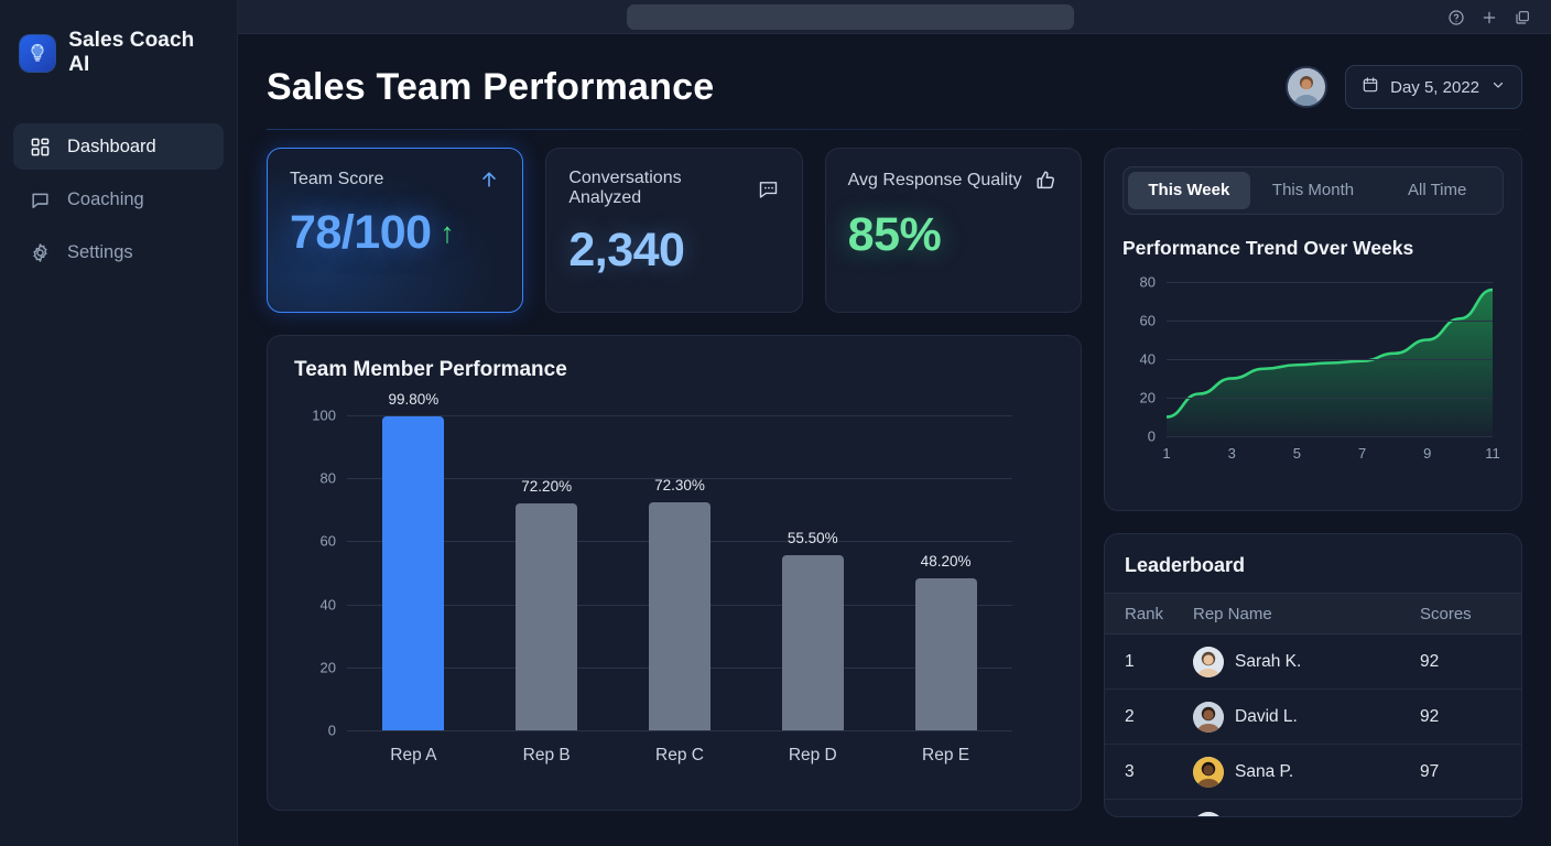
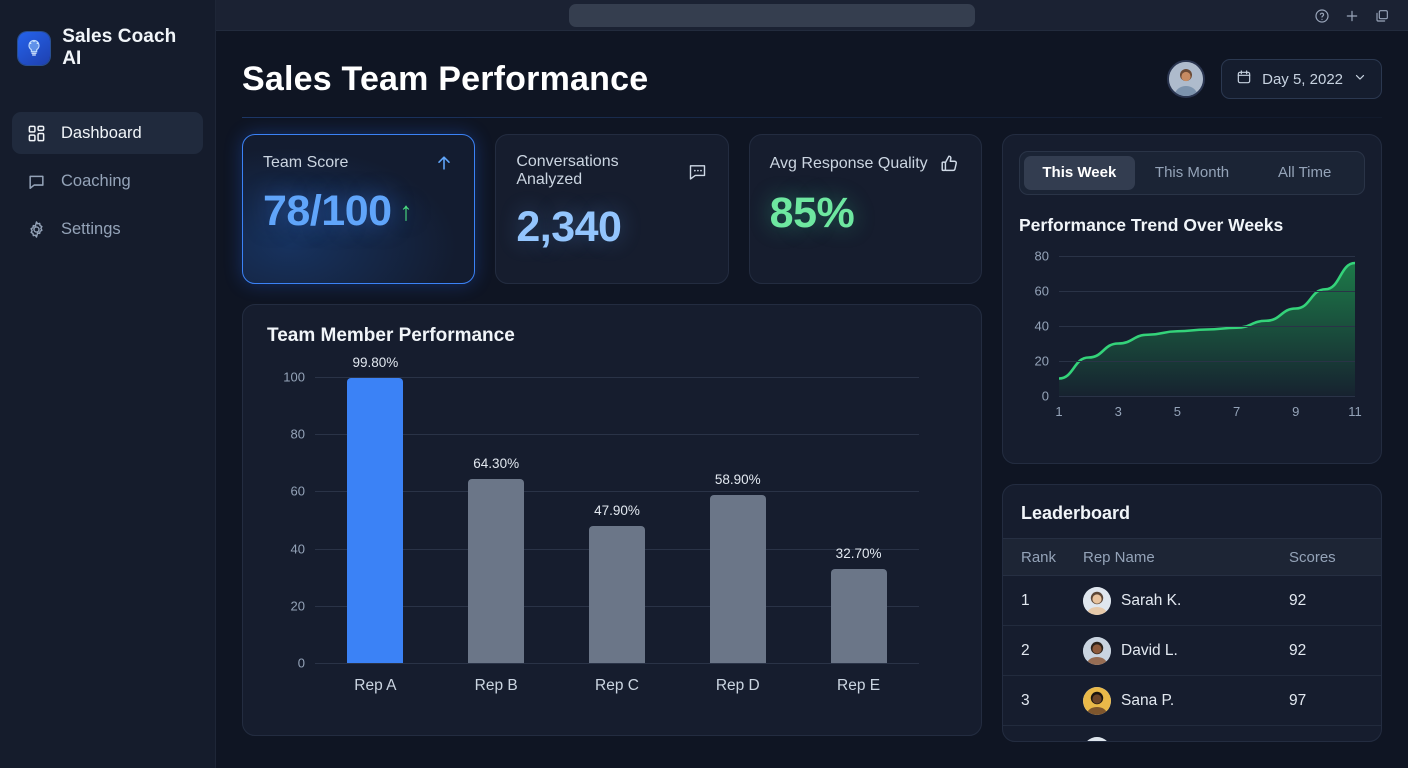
Team Member Performance/Rep B: 72.20% -> 64.30%
Team Member Performance/Rep C: 72.30% -> 47.90%
Team Member Performance/Rep D: 55.50% -> 58.90%
Team Member Performance/Rep E: 48.20% -> 32.70%
